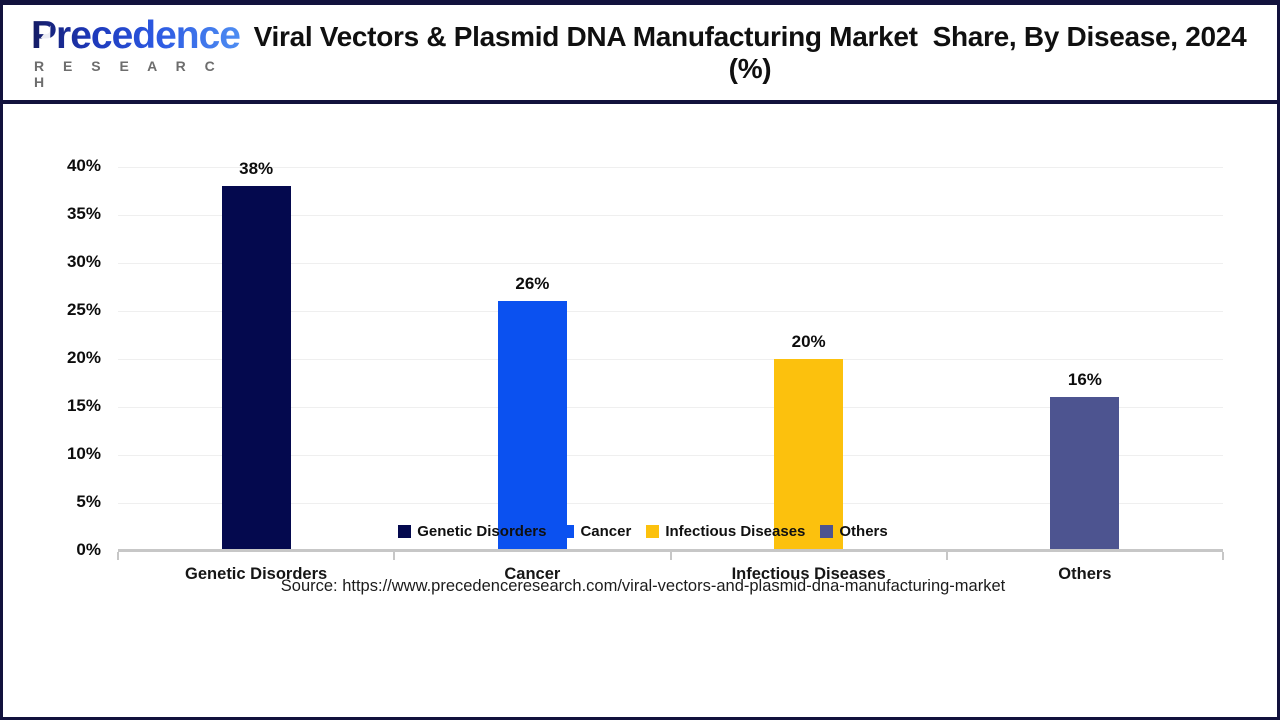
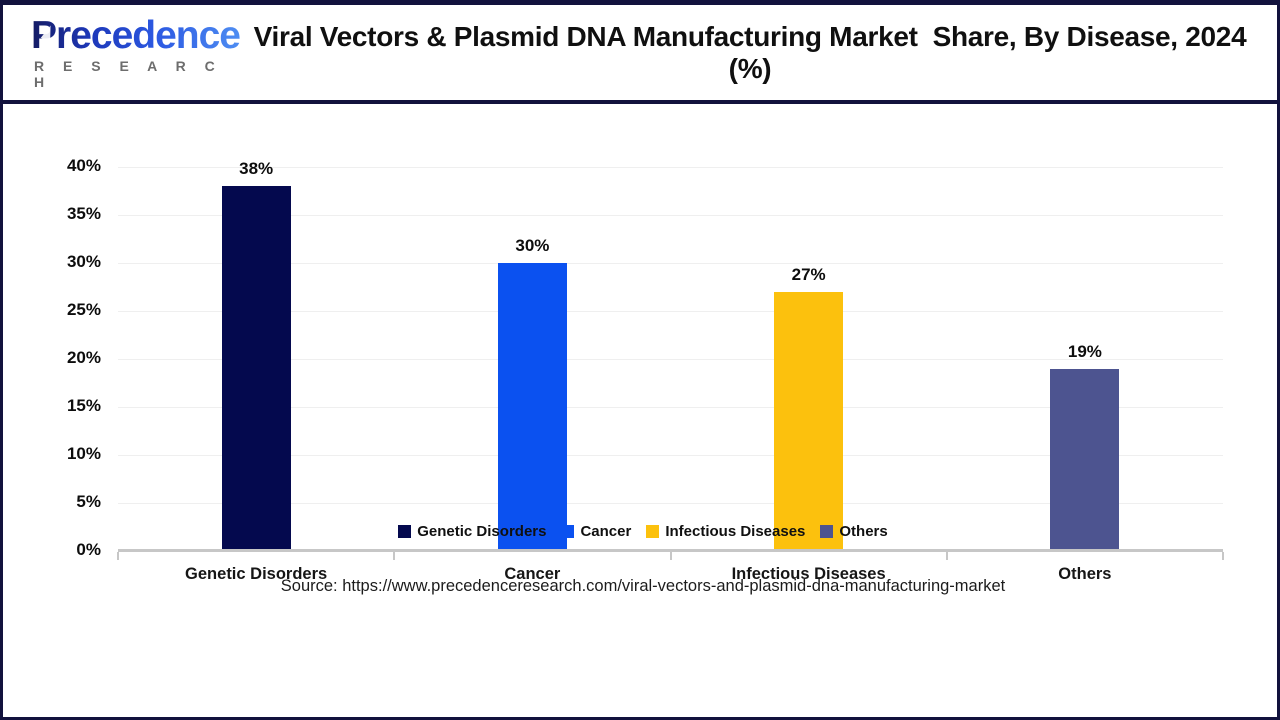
Cancer: 26% -> 30%
Infectious Diseases: 20% -> 27%
Others: 16% -> 19%
